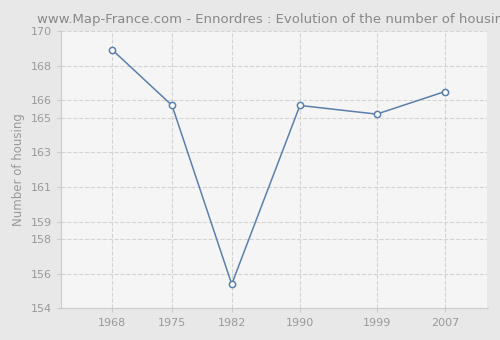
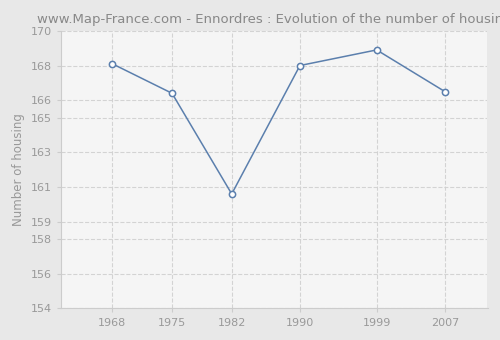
1968: 168.9 -> 168.1
1975: 165.7 -> 166.4
1982: 155.4 -> 160.6
1990: 165.7 -> 168.0
1999: 165.2 -> 168.9
